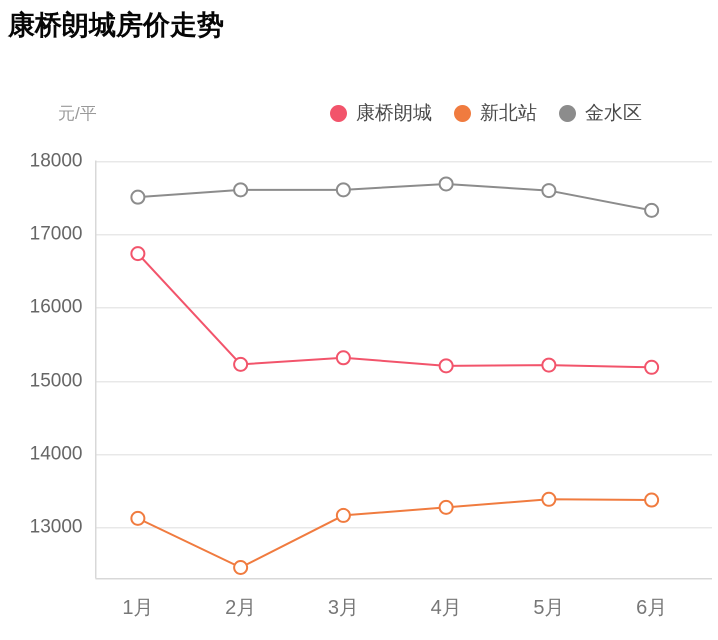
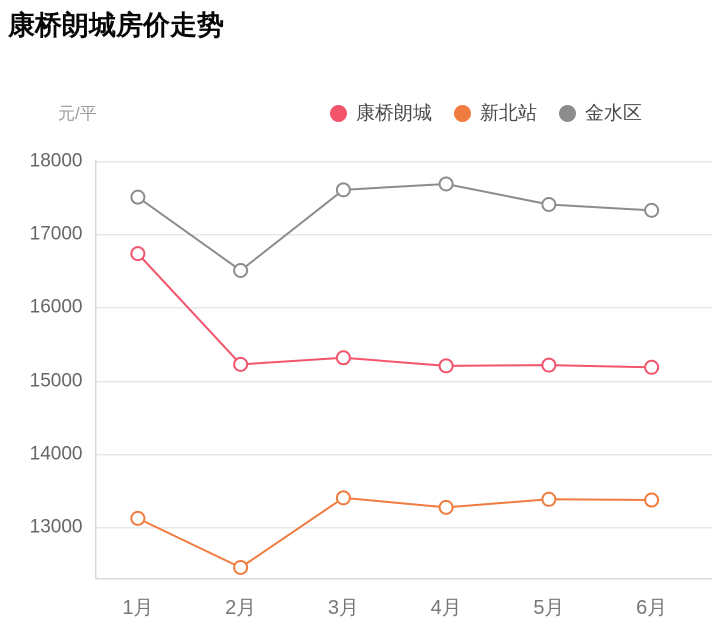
金水区/2月: 17600 -> 16500
新北站/3月: 13200 -> 13400
金水区/5月: 17600 -> 17400
